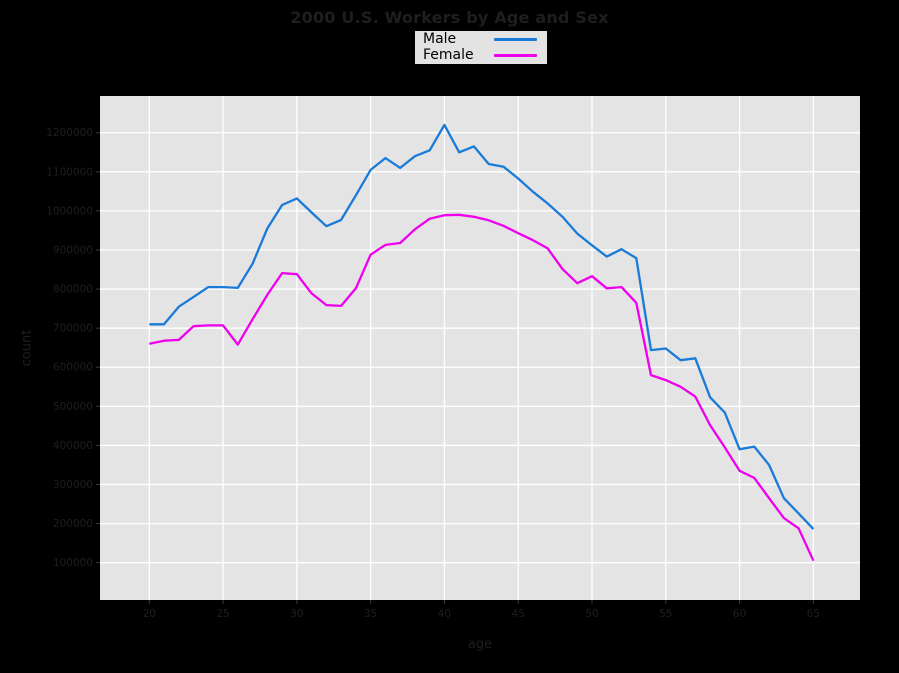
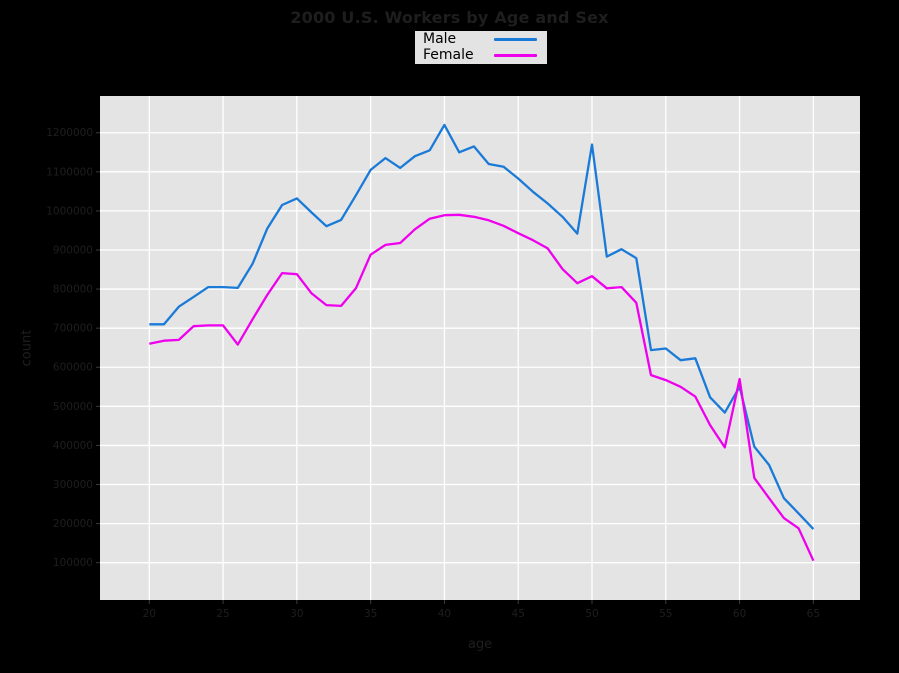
Male/50: 910000 -> 1170000
Male/60: 390000 -> 550000
Female/60: 340000 -> 570000
